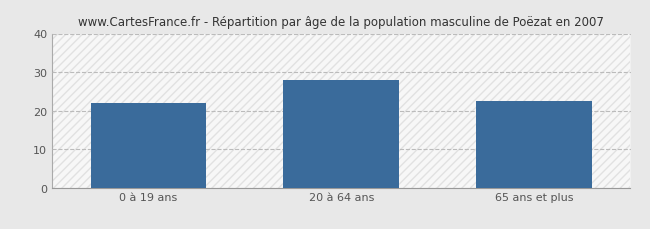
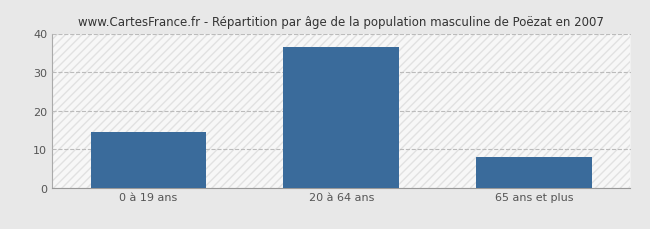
0 à 19 ans: 22.0 -> 14.5
20 à 64 ans: 28.0 -> 36.5
65 ans et plus: 22.5 -> 8.0
